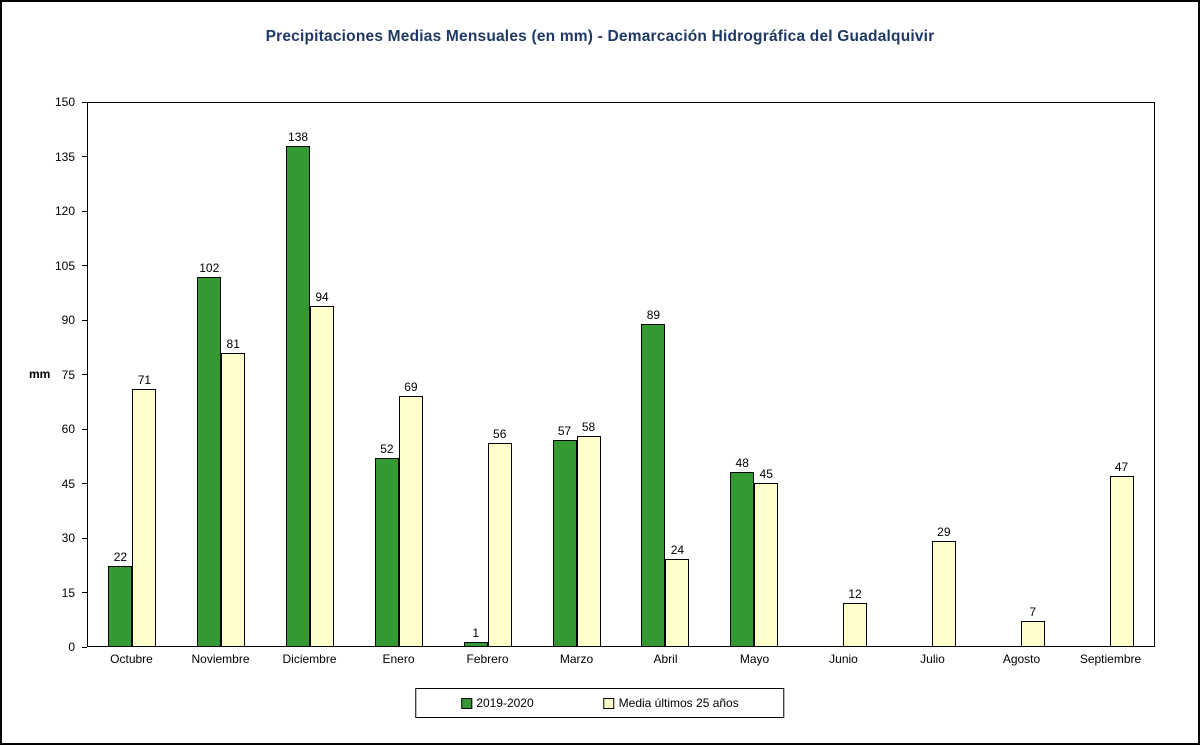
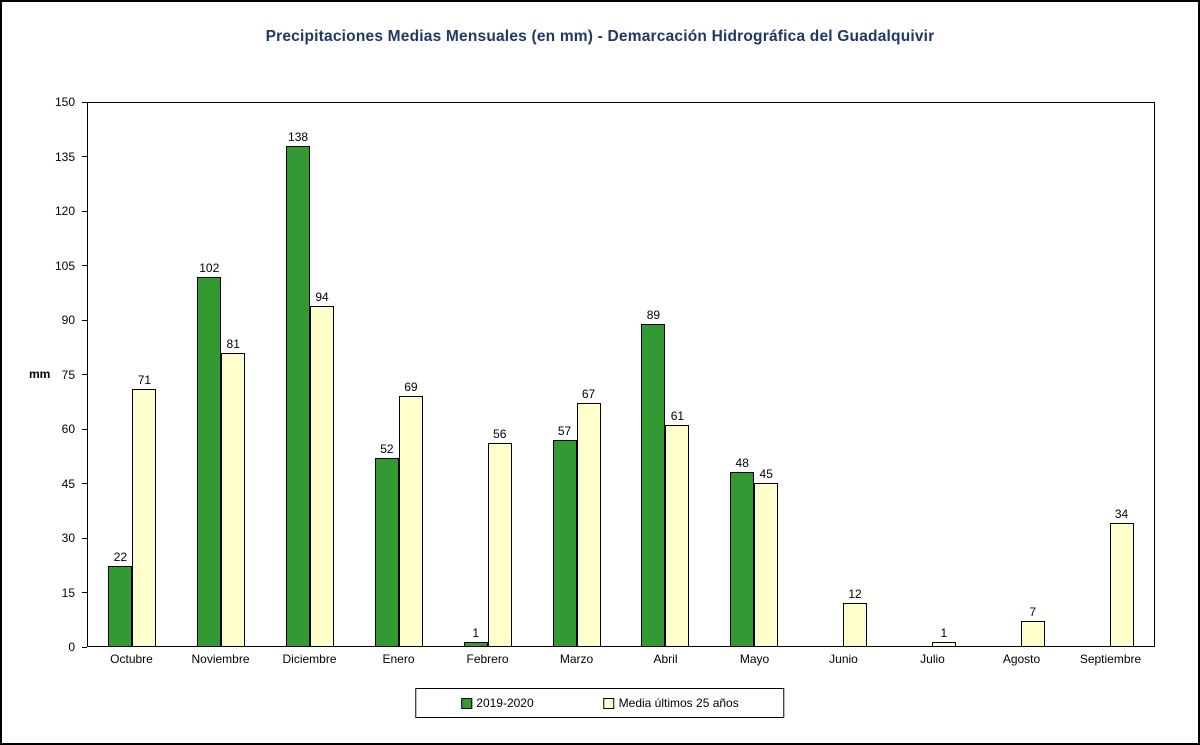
Media últimos 25 años/Marzo: 58 -> 67
Media últimos 25 años/Abril: 24 -> 61
Media últimos 25 años/Julio: 29 -> 1
Media últimos 25 años/Septiembre: 47 -> 34
